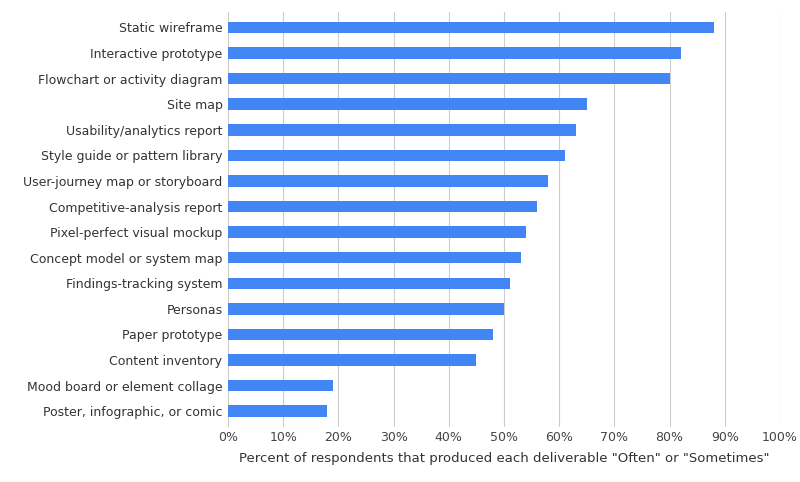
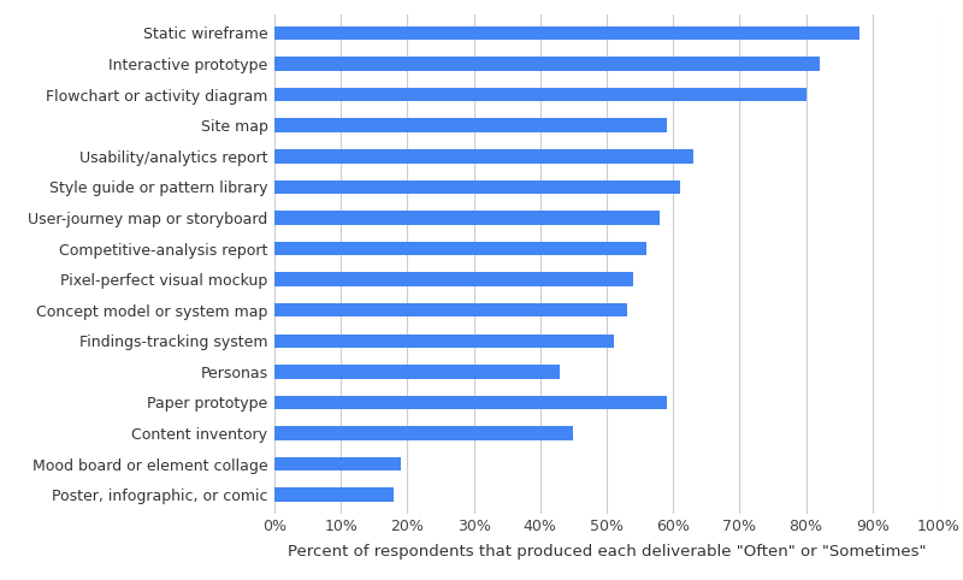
Site map: 65% -> 59%
Personas: 50% -> 43%
Paper prototype: 48% -> 59%
